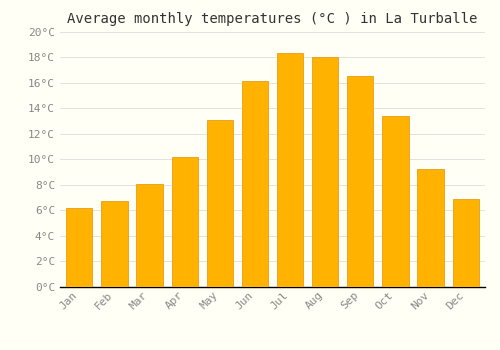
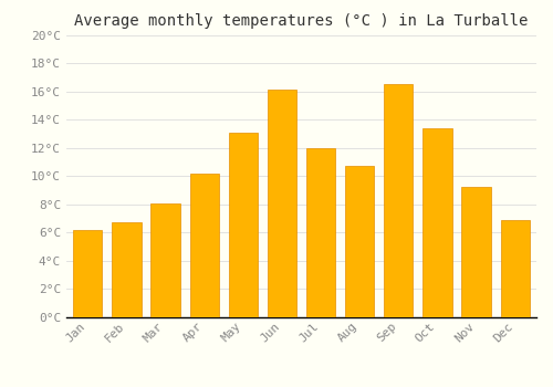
Jul: 18.3°C -> 12.0°C
Aug: 18.0°C -> 10.7°C
